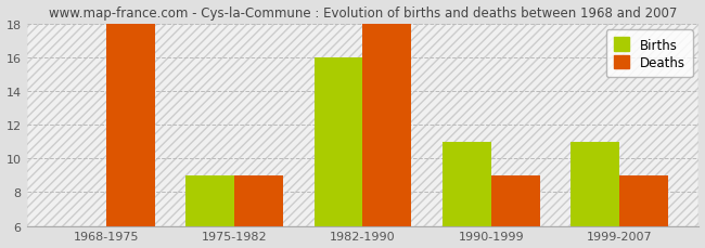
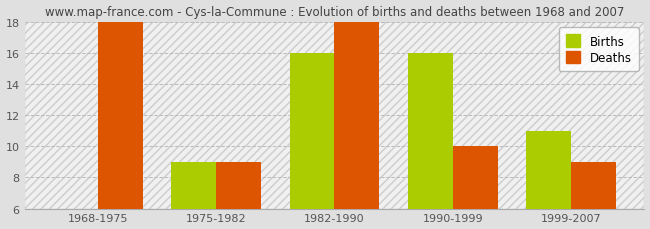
Births/1990-1999: 11 -> 16
Deaths/1990-1999: 9 -> 10
